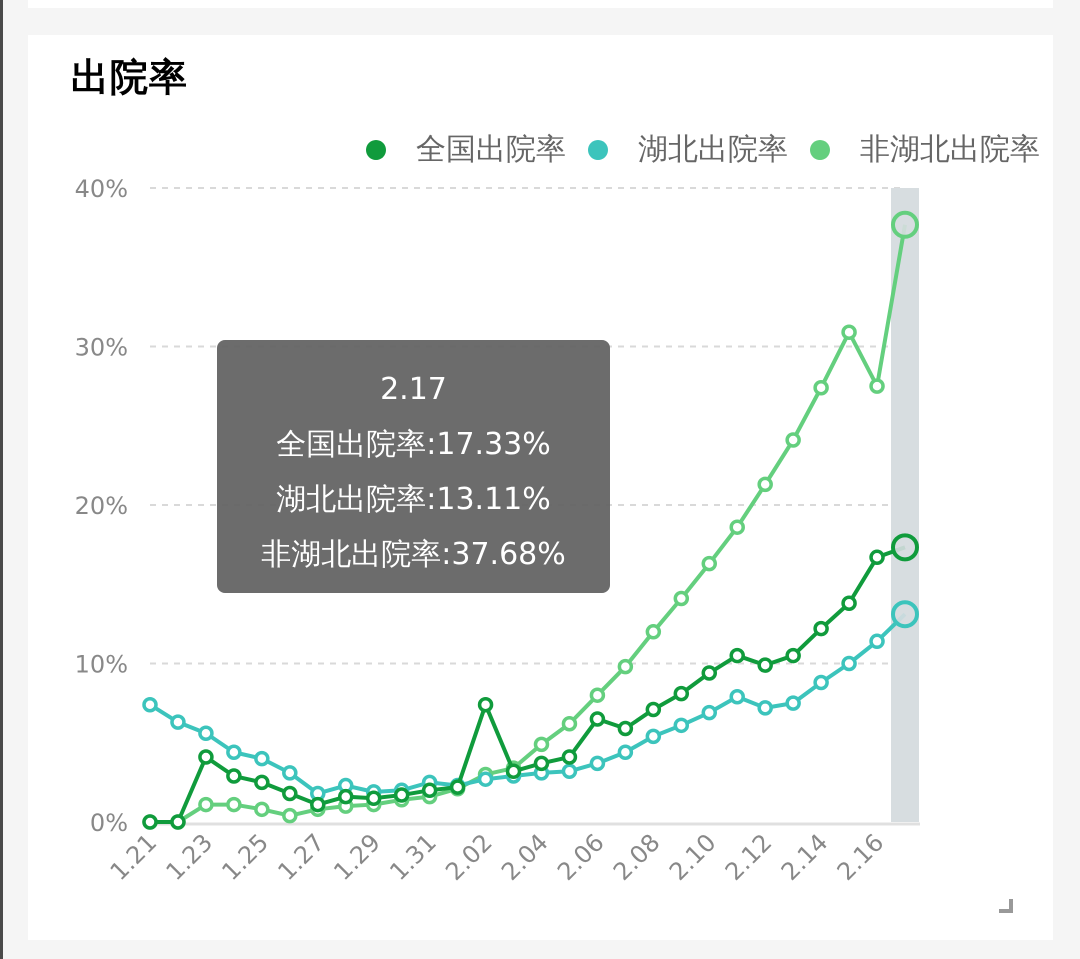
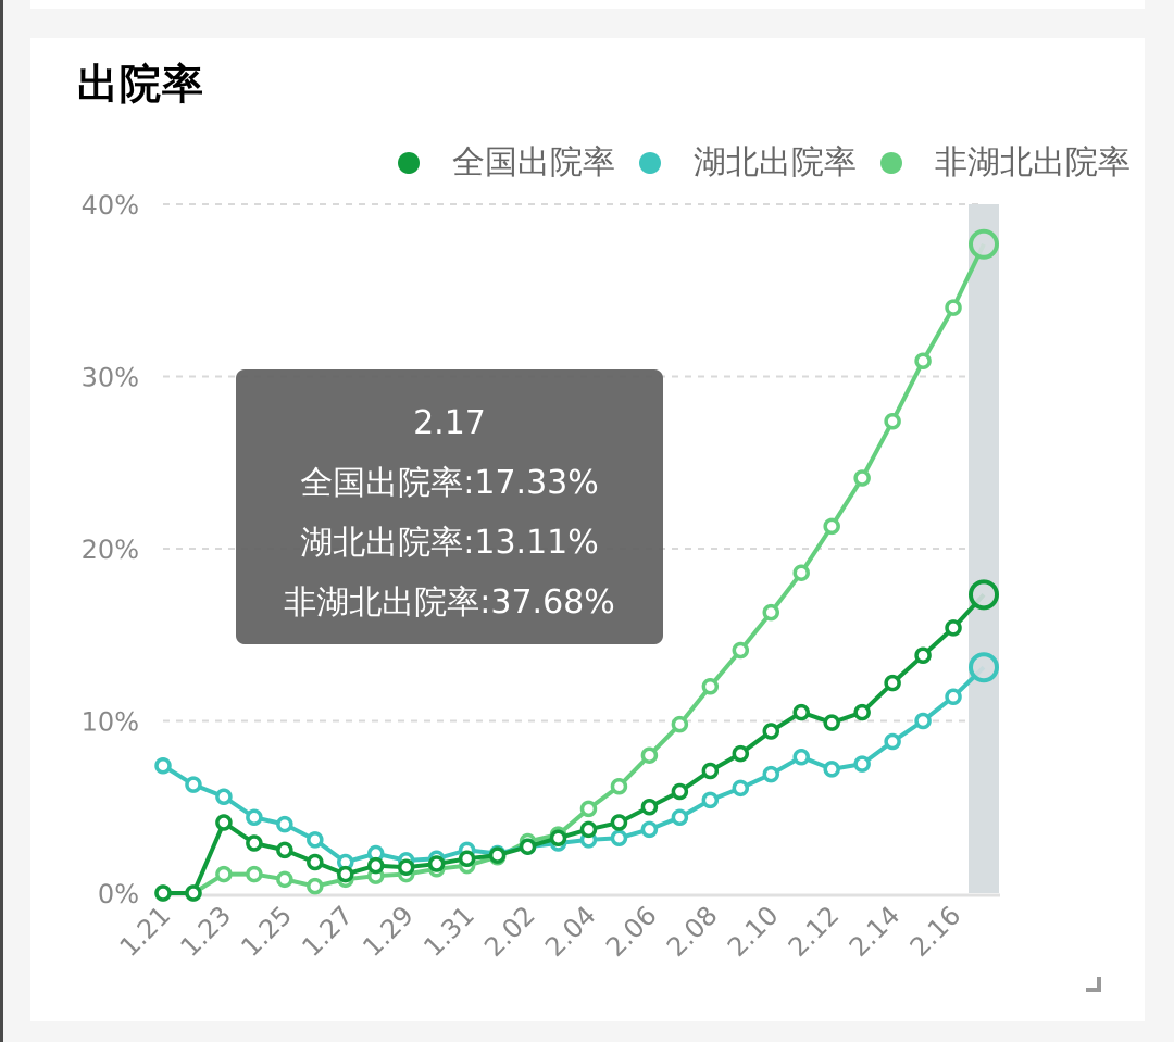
全国出院率/2.02: 7.4% -> 2.7%
全国出院率/2.06: 6.5% -> 5.0%
全国出院率/2.16: 16.7% -> 15.4%
非湖北出院率/2.16: 27.5% -> 34.0%
